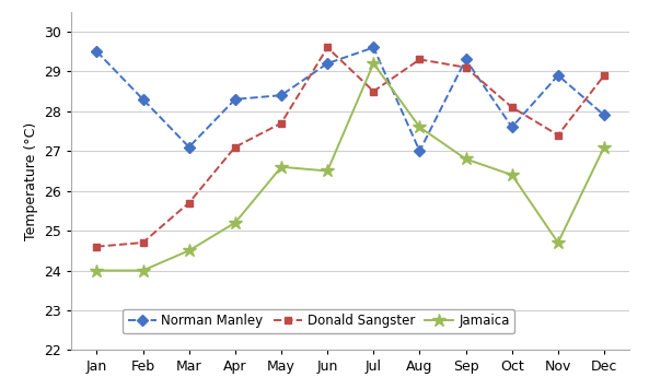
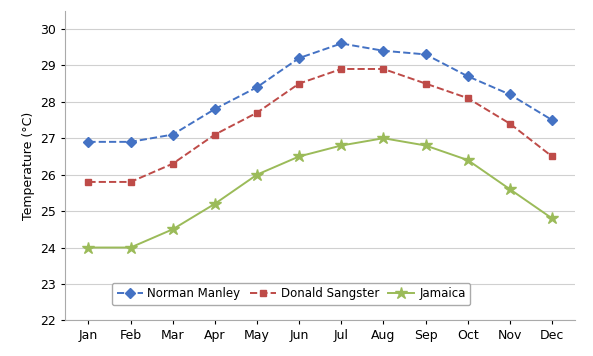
Norman Manley/Jan: 29.5 -> 26.9
Donald Sangster/Jan: 24.6 -> 25.8
Norman Manley/Feb: 28.3 -> 26.9
Donald Sangster/Feb: 24.7 -> 25.8
Donald Sangster/Mar: 25.7 -> 26.3
Norman Manley/Apr: 28.3 -> 27.8
Jamaica/May: 26.6 -> 26.0
Donald Sangster/Jun: 29.6 -> 28.5
Donald Sangster/Jul: 28.5 -> 28.9
Jamaica/Jul: 29.2 -> 26.8
Norman Manley/Aug: 27.0 -> 29.4
Donald Sangster/Aug: 29.3 -> 28.9
Jamaica/Aug: 27.6 -> 27.0
Donald Sangster/Sep: 29.1 -> 28.5
Norman Manley/Oct: 27.6 -> 28.7
Norman Manley/Nov: 28.9 -> 28.2
Jamaica/Nov: 24.7 -> 25.6
Norman Manley/Dec: 27.9 -> 27.5
Donald Sangster/Dec: 28.9 -> 26.5
Jamaica/Dec: 27.1 -> 24.8
